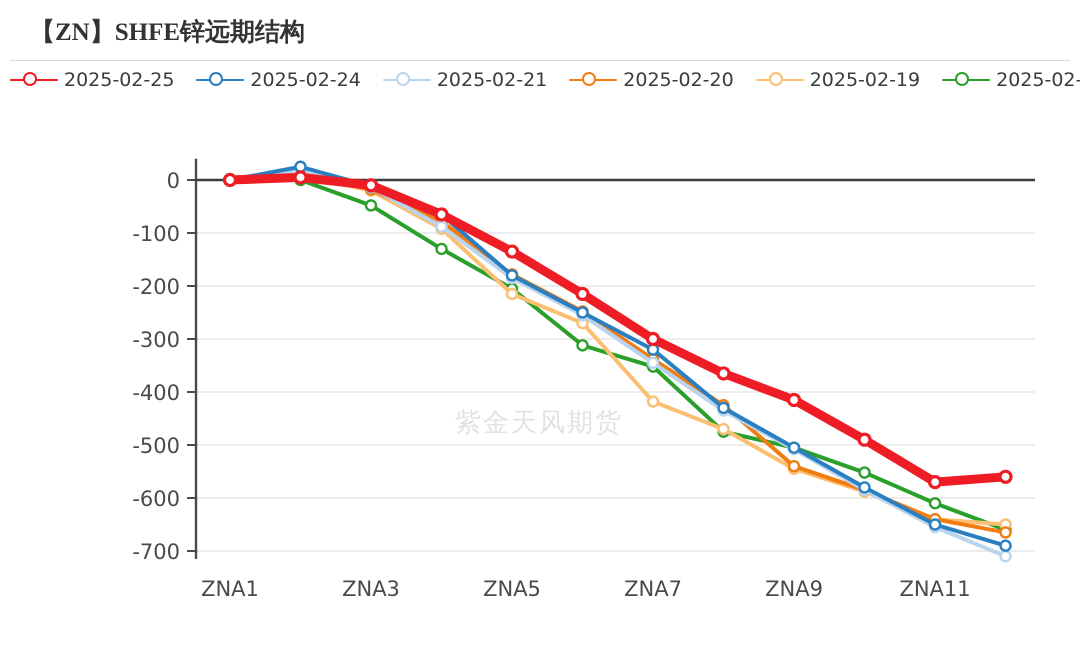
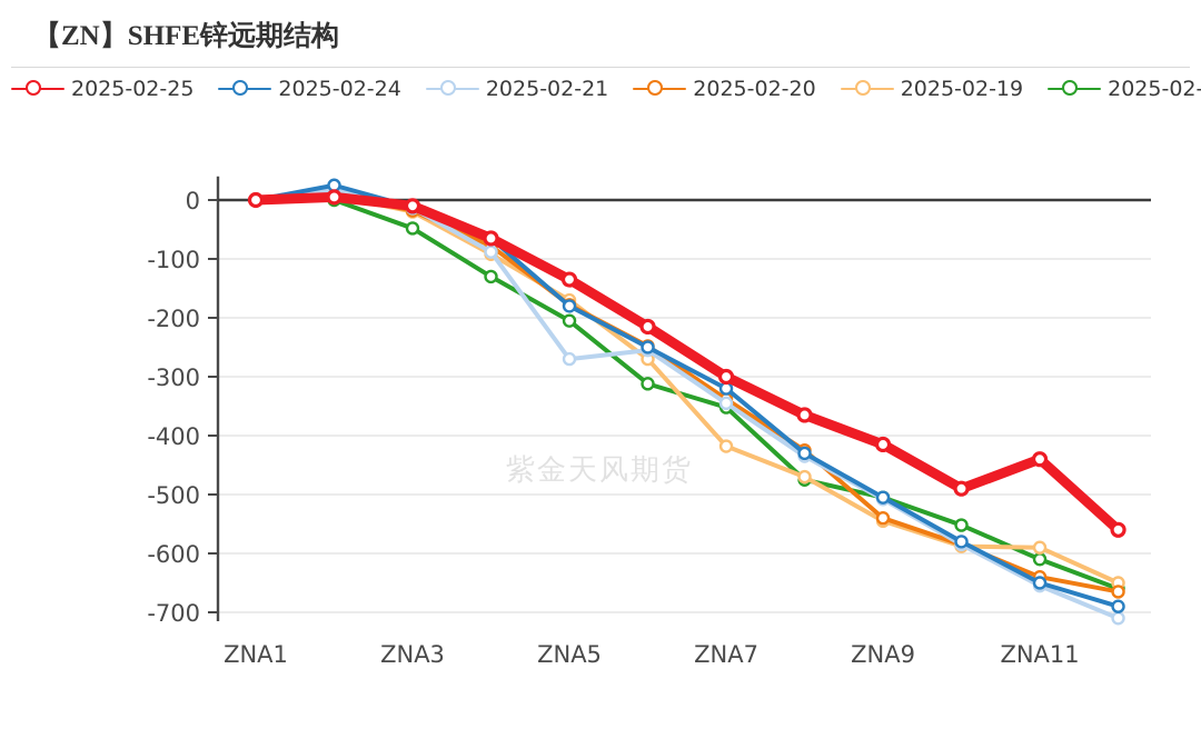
2025-02-21/ZNA5: -180 -> -270
2025-02-19/ZNA5: -220 -> -170
2025-02-25/ZNA11: -570 -> -440
2025-02-19/ZNA11: -640 -> -590
